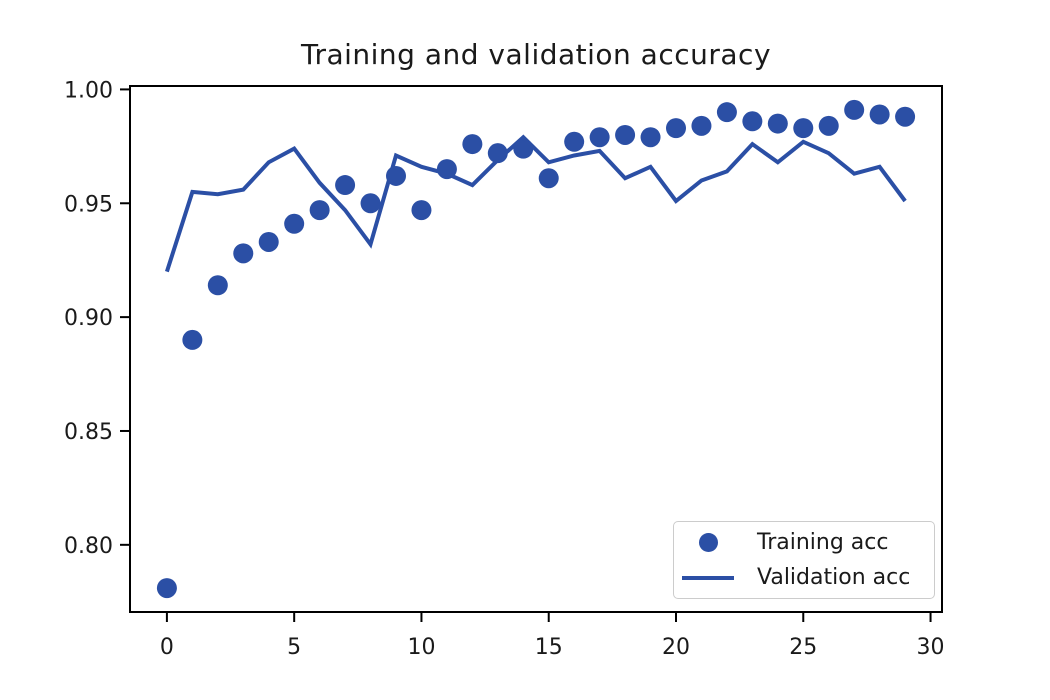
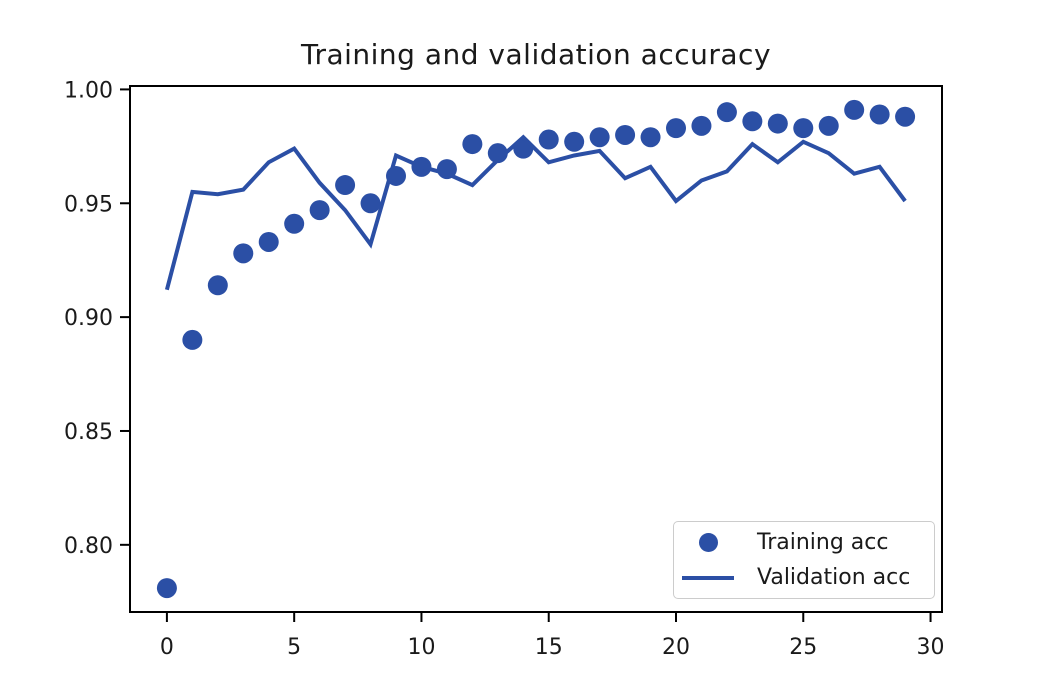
Validation acc/0: 0.920 -> 0.912
Training acc/10: 0.947 -> 0.966
Training acc/15: 0.961 -> 0.978
